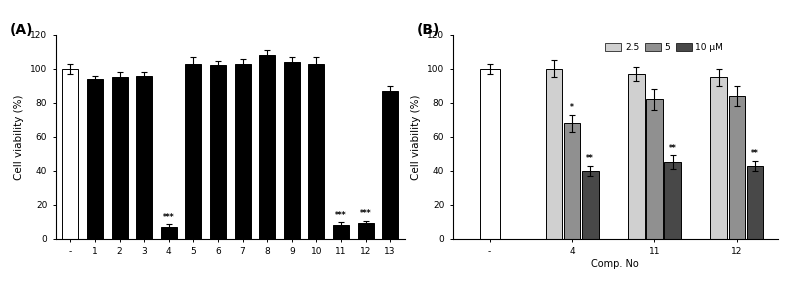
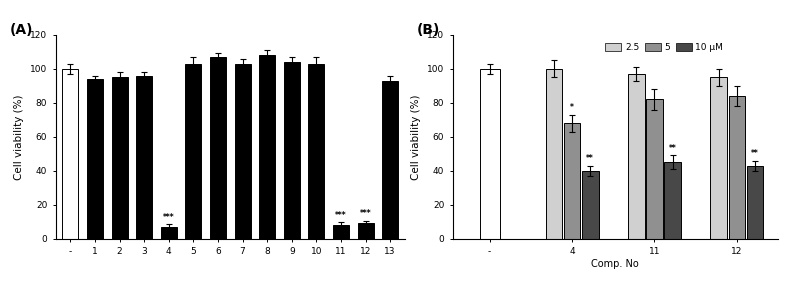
6: 102 -> 107
13: 87 -> 93
